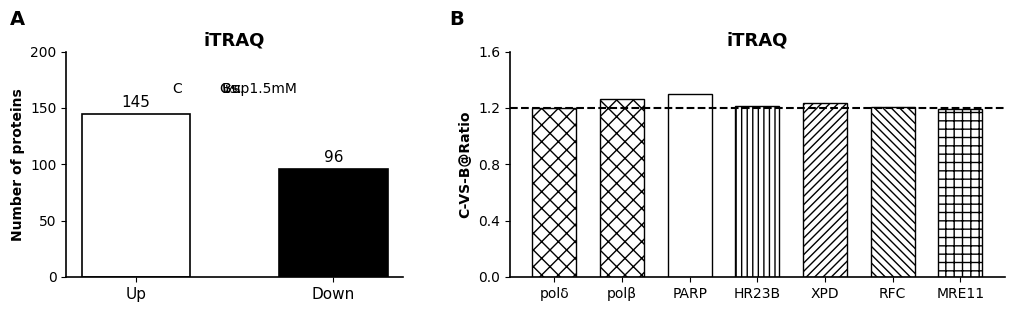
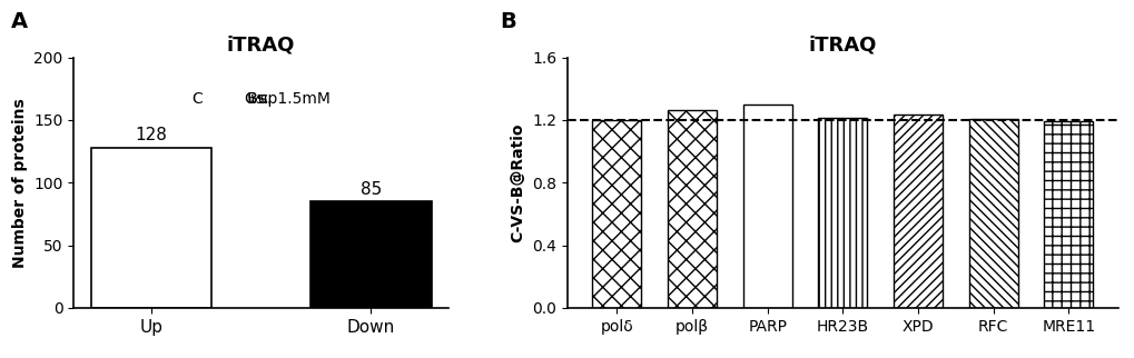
Up: 145 -> 128
Down: 96 -> 85
